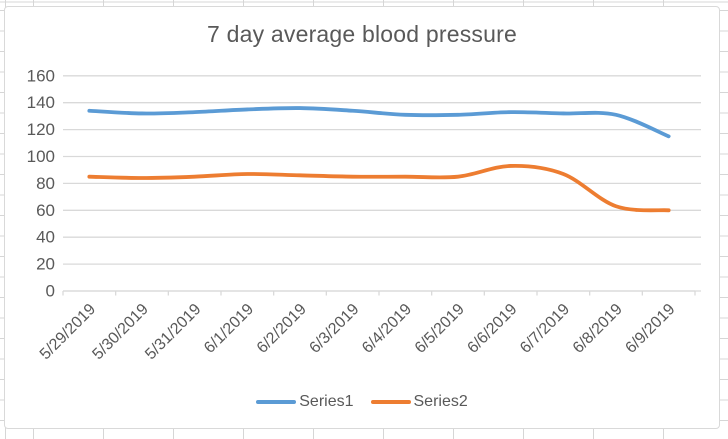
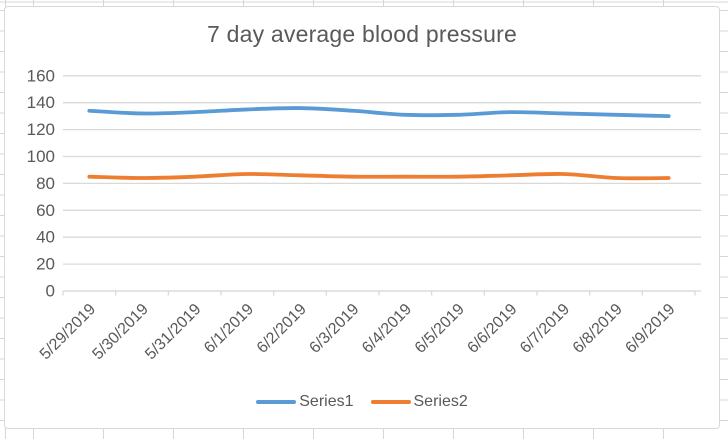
Series2/6/6/2019: 93 -> 86
Series2/6/8/2019: 63 -> 84
Series1/6/9/2019: 115 -> 130
Series2/6/9/2019: 60 -> 84
